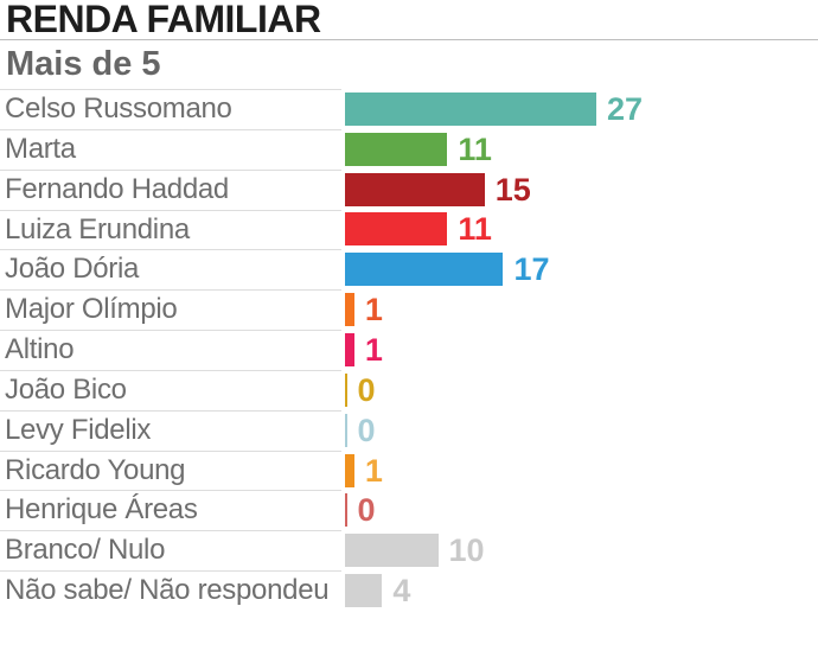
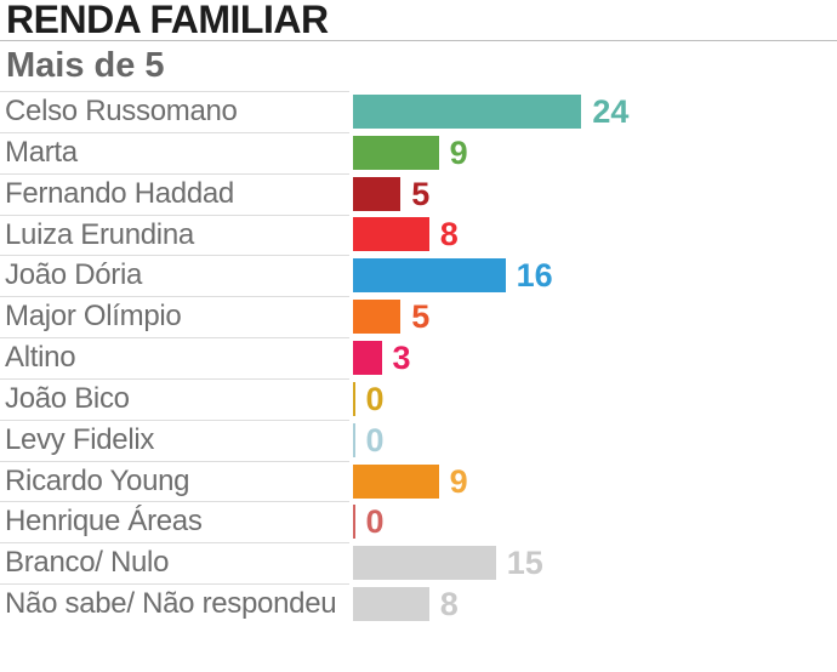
Celso Russomano: 27 -> 24
Marta: 11 -> 9
Fernando Haddad: 15 -> 5
Luiza Erundina: 11 -> 8
João Dória: 17 -> 16
Major Olímpio: 1 -> 5
Altino: 1 -> 3
Ricardo Young: 1 -> 9
Branco/ Nulo: 10 -> 15
Não sabe/ Não respondeu: 4 -> 8
